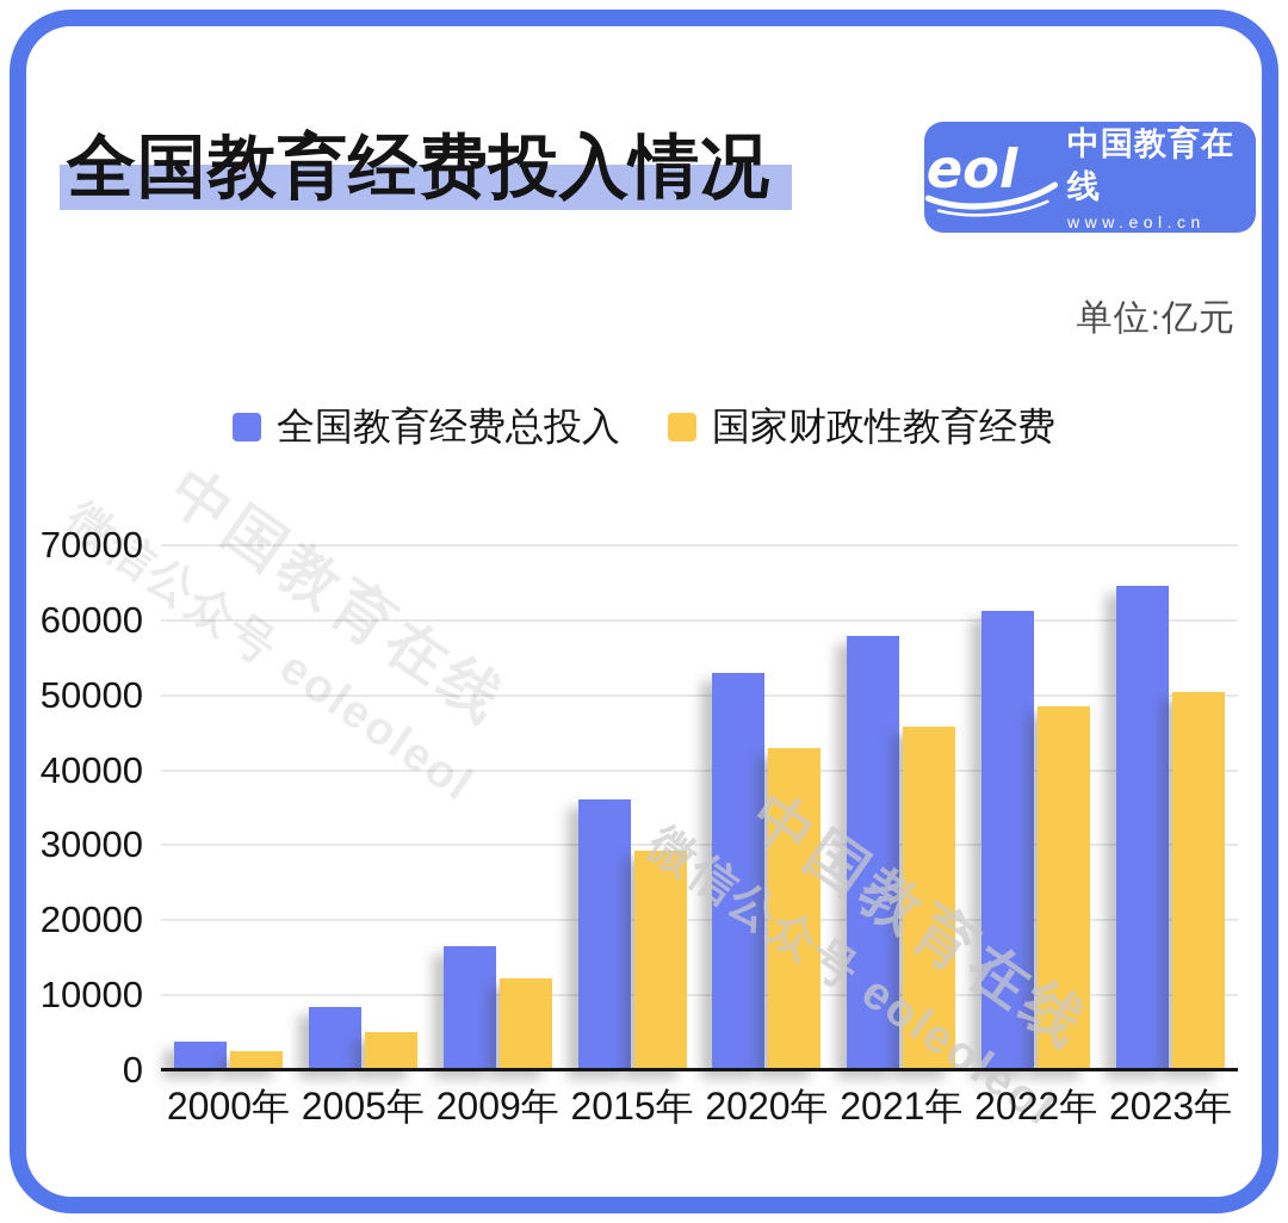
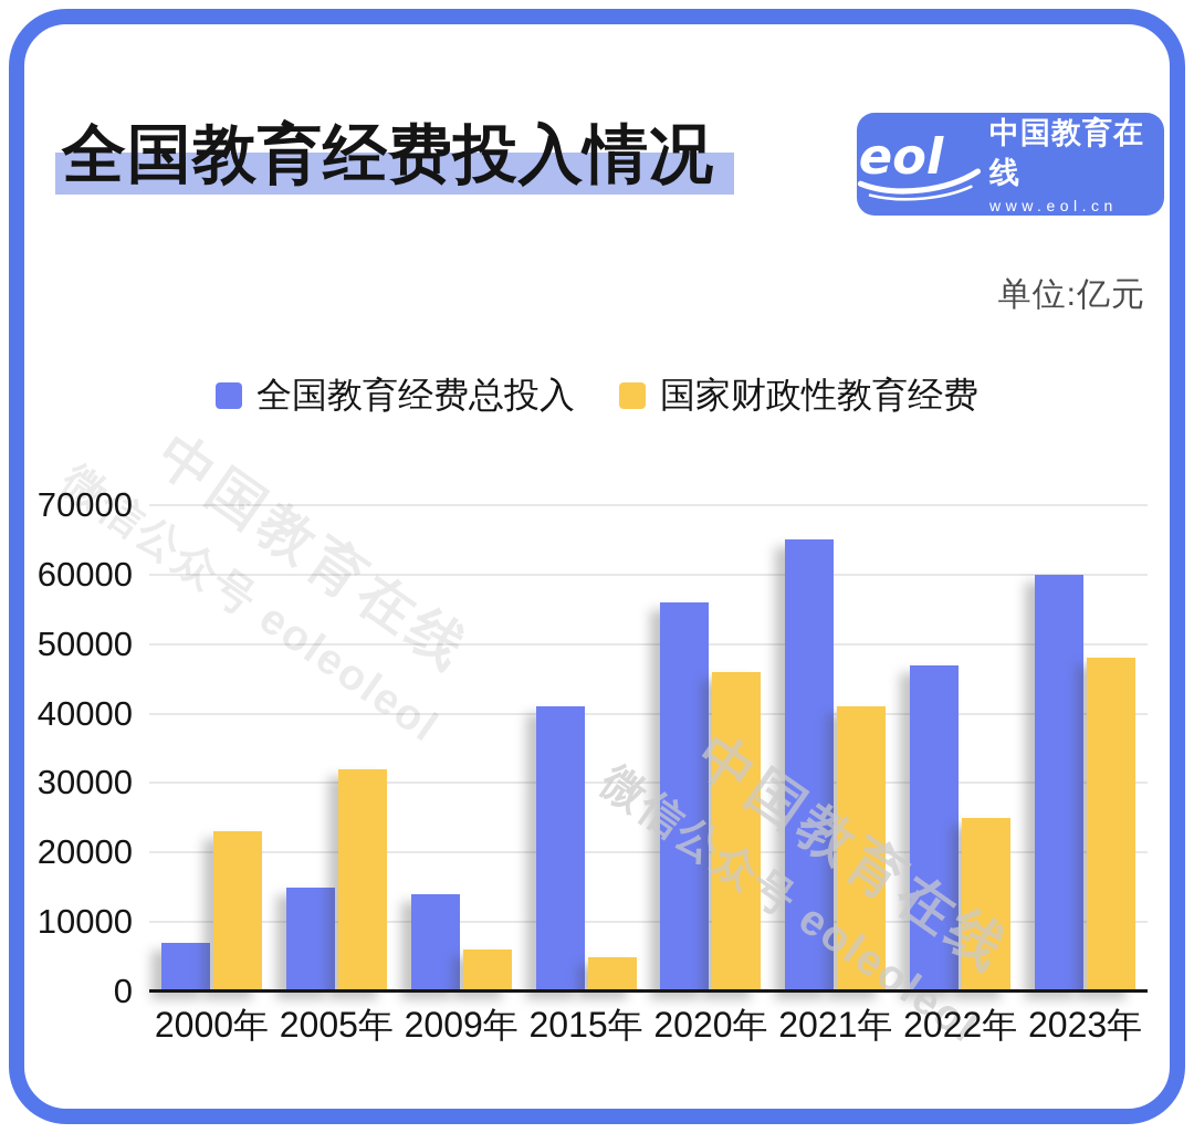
全国教育经费总投入/2000年: 4000 -> 7000
国家财政性教育经费/2000年: 3000 -> 23000
全国教育经费总投入/2005年: 8000 -> 15000
国家财政性教育经费/2005年: 5000 -> 32000
全国教育经费总投入/2009年: 17000 -> 14000
国家财政性教育经费/2009年: 12000 -> 6000
全国教育经费总投入/2015年: 36000 -> 41000
国家财政性教育经费/2015年: 29000 -> 5000
全国教育经费总投入/2020年: 53000 -> 56000
国家财政性教育经费/2020年: 43000 -> 46000
全国教育经费总投入/2021年: 58000 -> 65000
国家财政性教育经费/2021年: 46000 -> 41000
全国教育经费总投入/2022年: 61000 -> 47000
国家财政性教育经费/2022年: 48000 -> 25000
全国教育经费总投入/2023年: 65000 -> 60000
国家财政性教育经费/2023年: 50000 -> 48000
